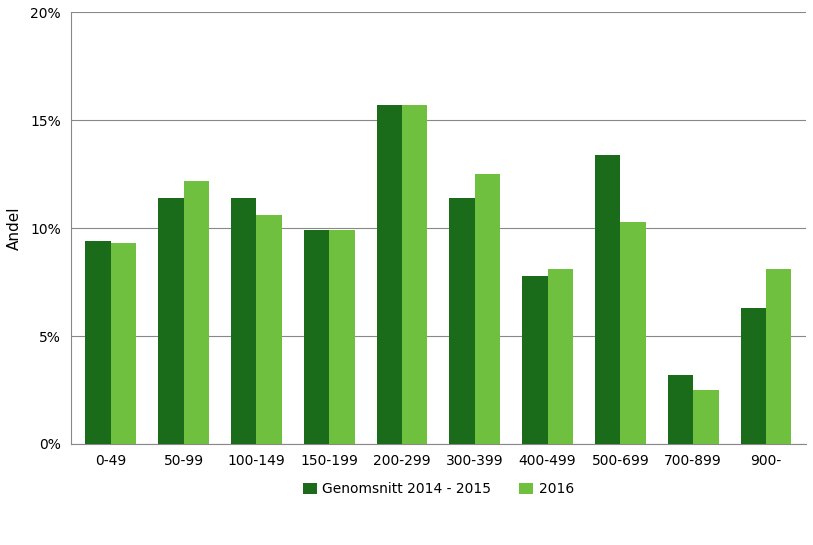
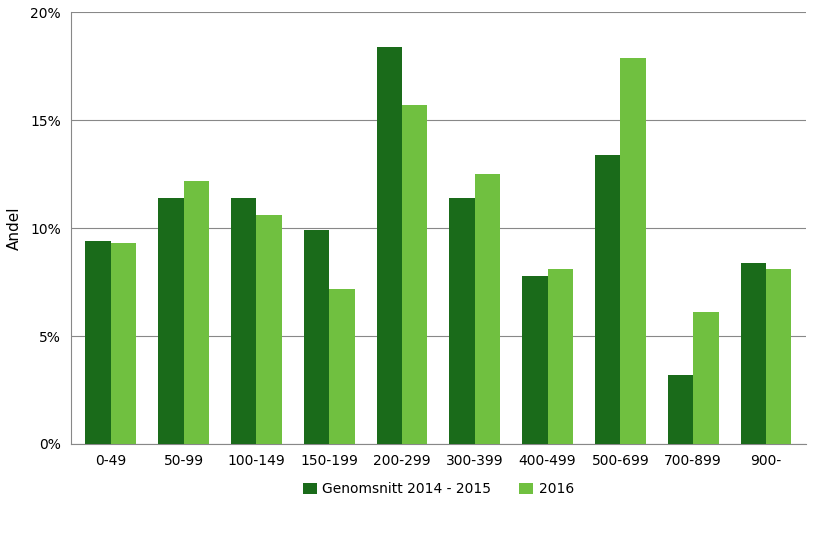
2016/150-199: 9.9% -> 7.2%
Genomsnitt 2014 - 2015/200-299: 15.7% -> 18.4%
2016/500-699: 10.3% -> 17.9%
2016/700-899: 2.5% -> 6.1%
Genomsnitt 2014 - 2015/900-: 6.3% -> 8.4%
